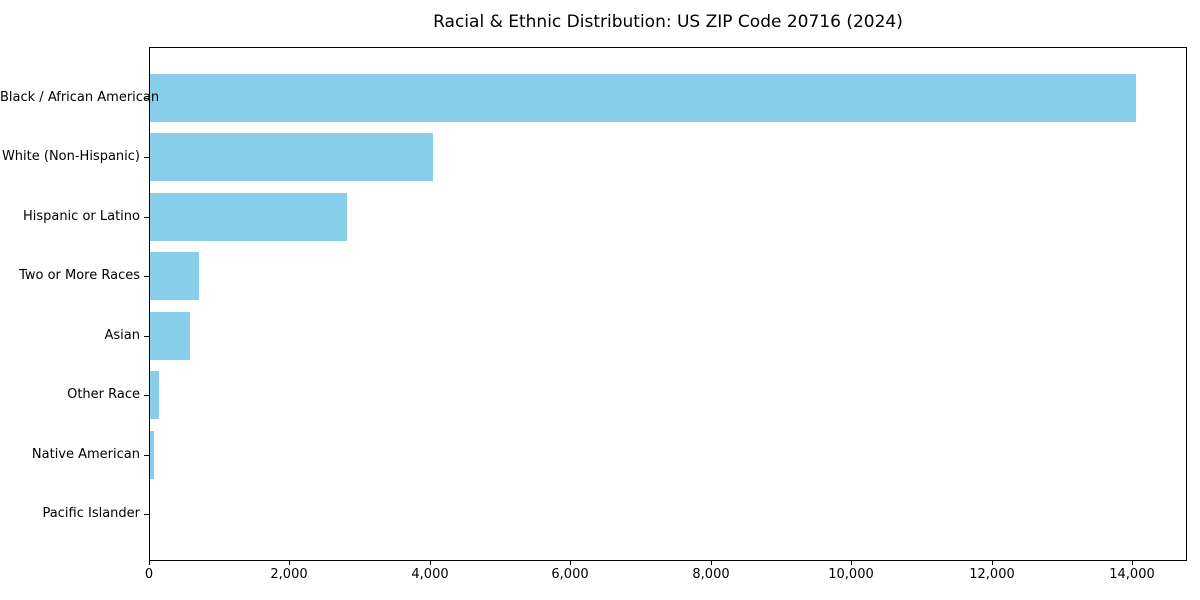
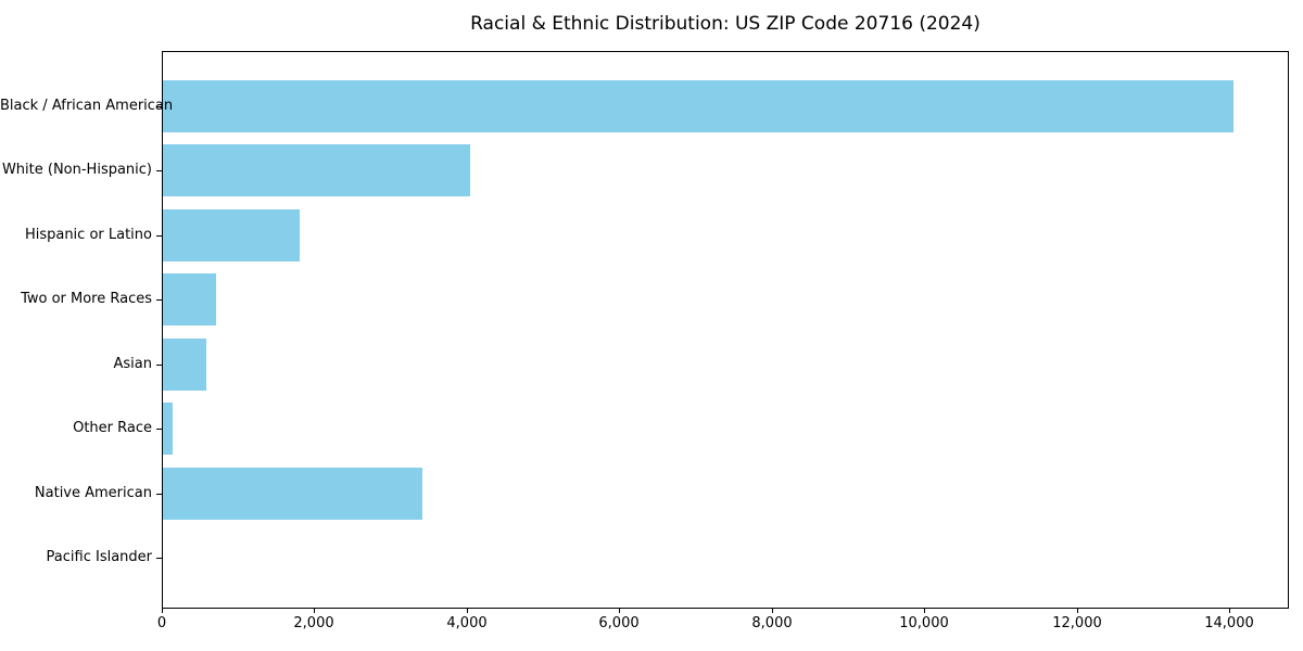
Hispanic or Latino: 2800 -> 1800
Native American: 100 -> 3400
